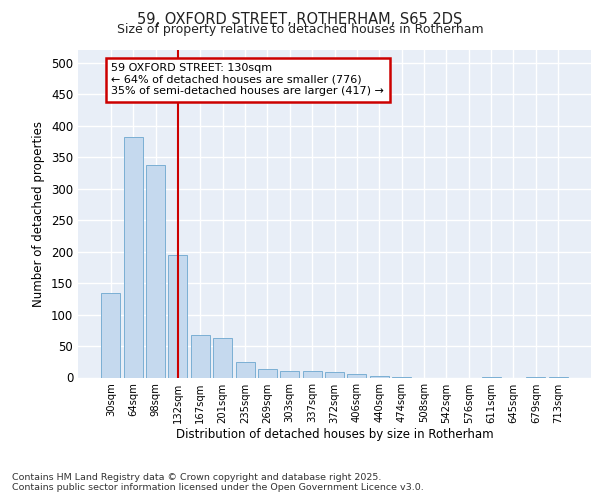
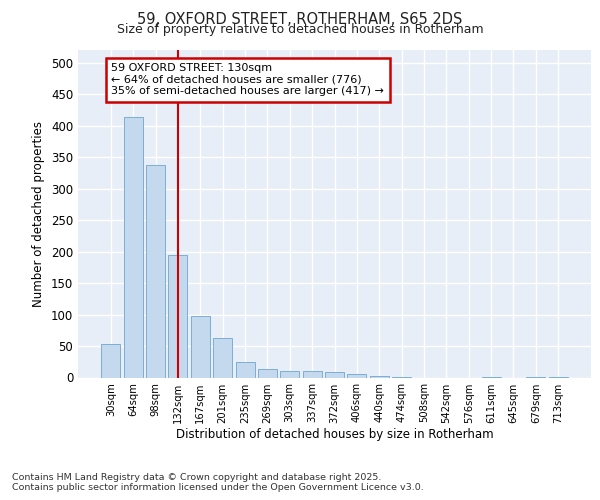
30sqm: 134 -> 53
64sqm: 382 -> 413
167sqm: 68 -> 97
